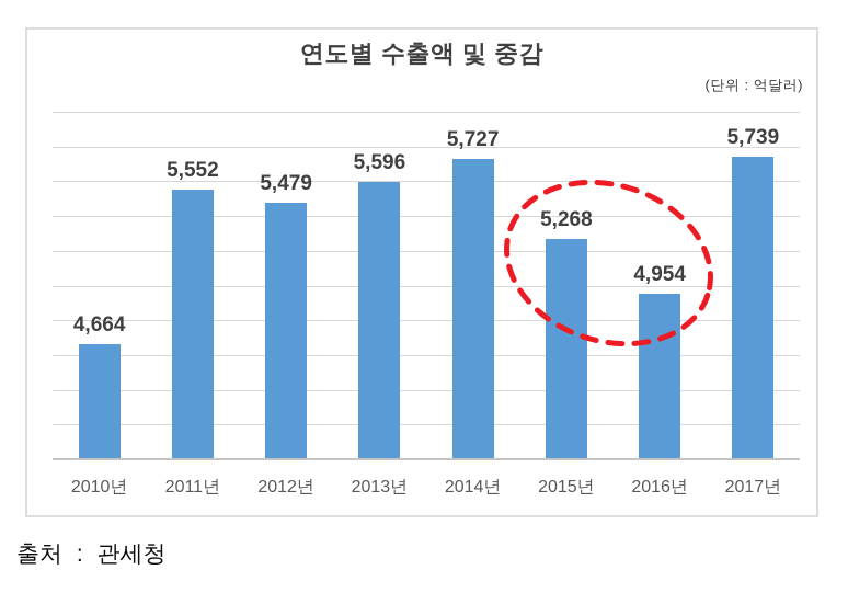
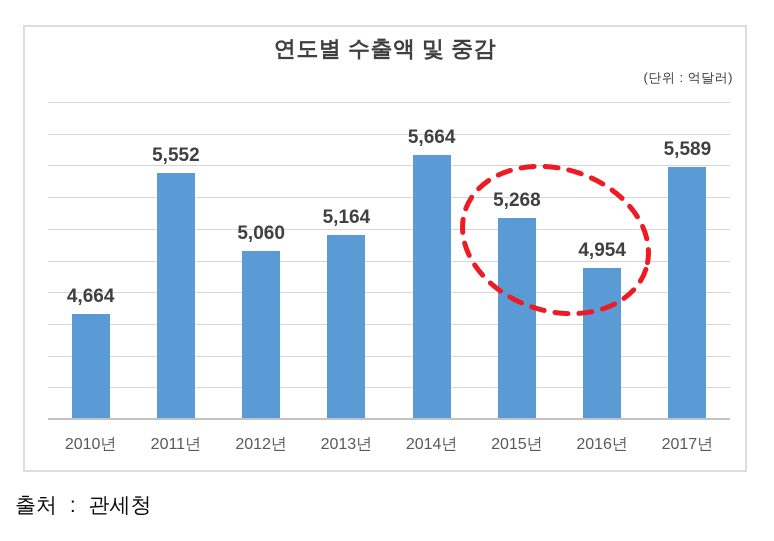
2012년: 5,479 -> 5,060
2013년: 5,596 -> 5,164
2014년: 5,727 -> 5,664
2017년: 5,739 -> 5,589
